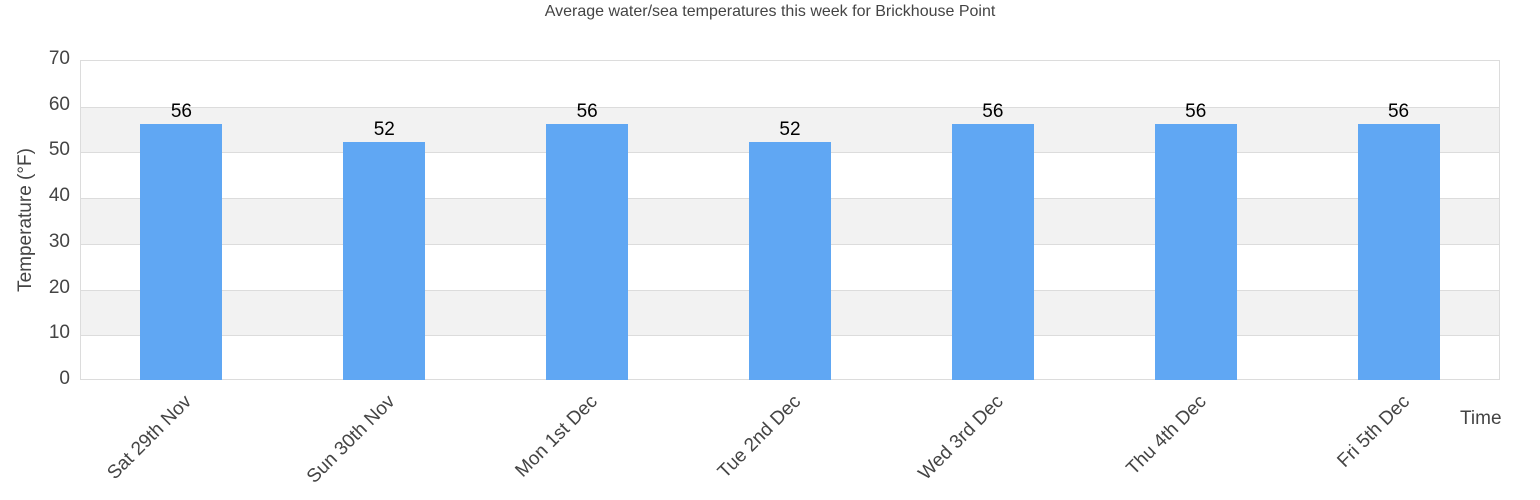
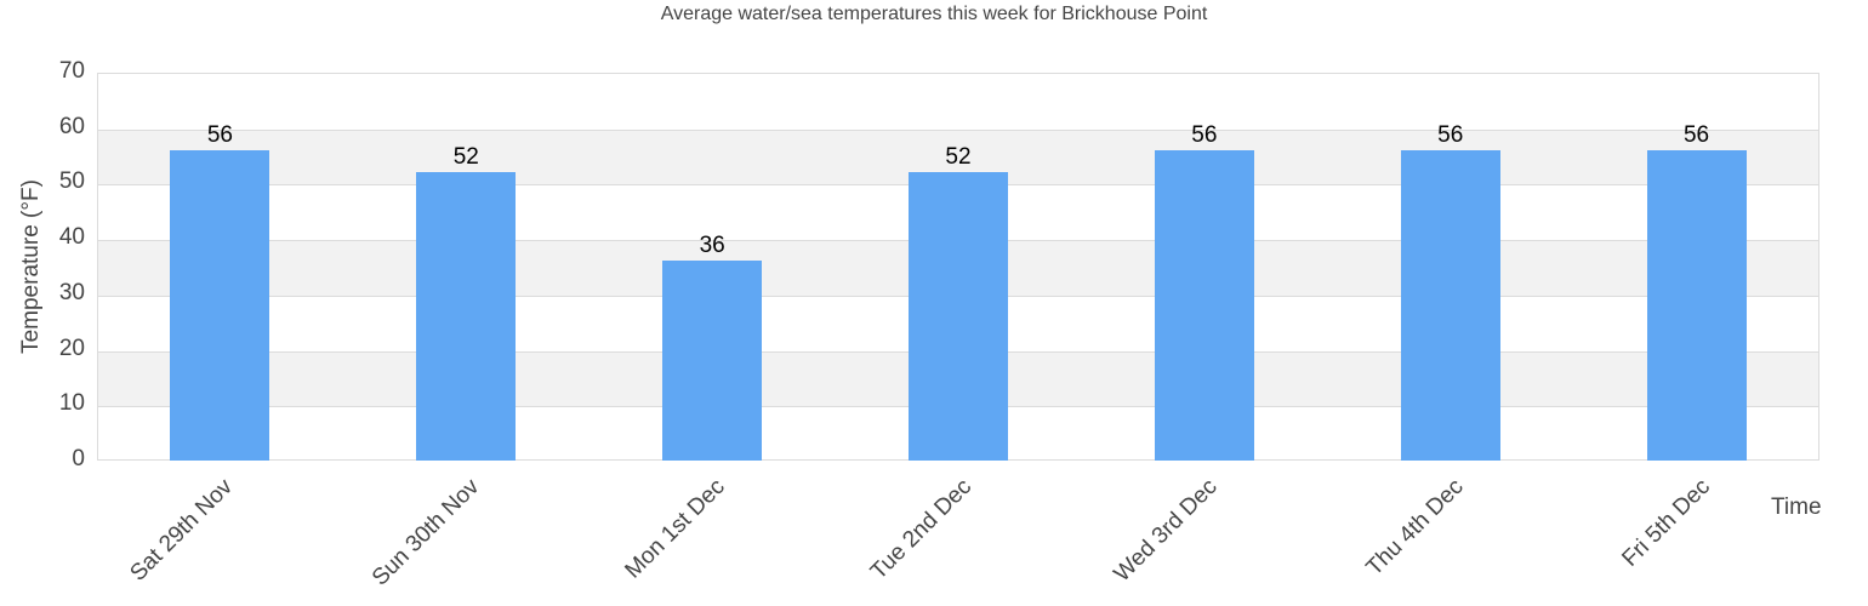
Mon 1st Dec: 56 -> 36
